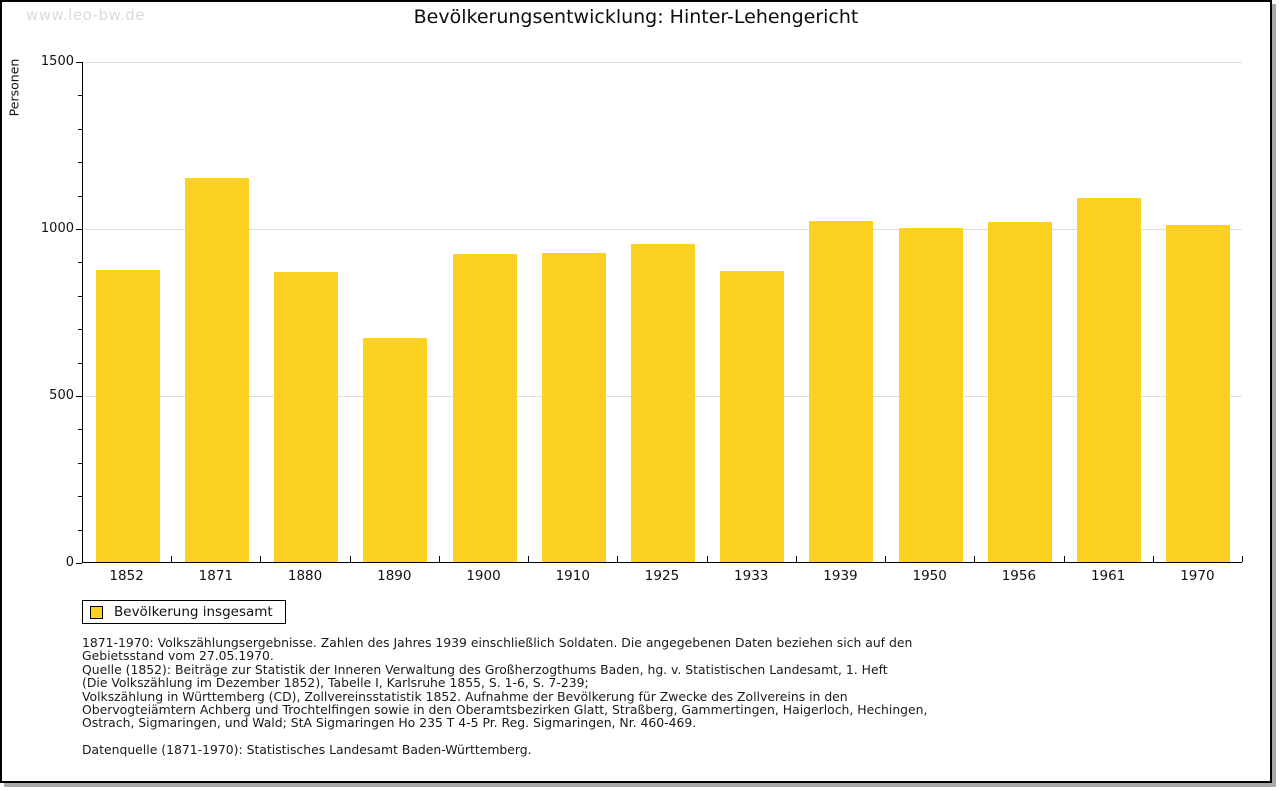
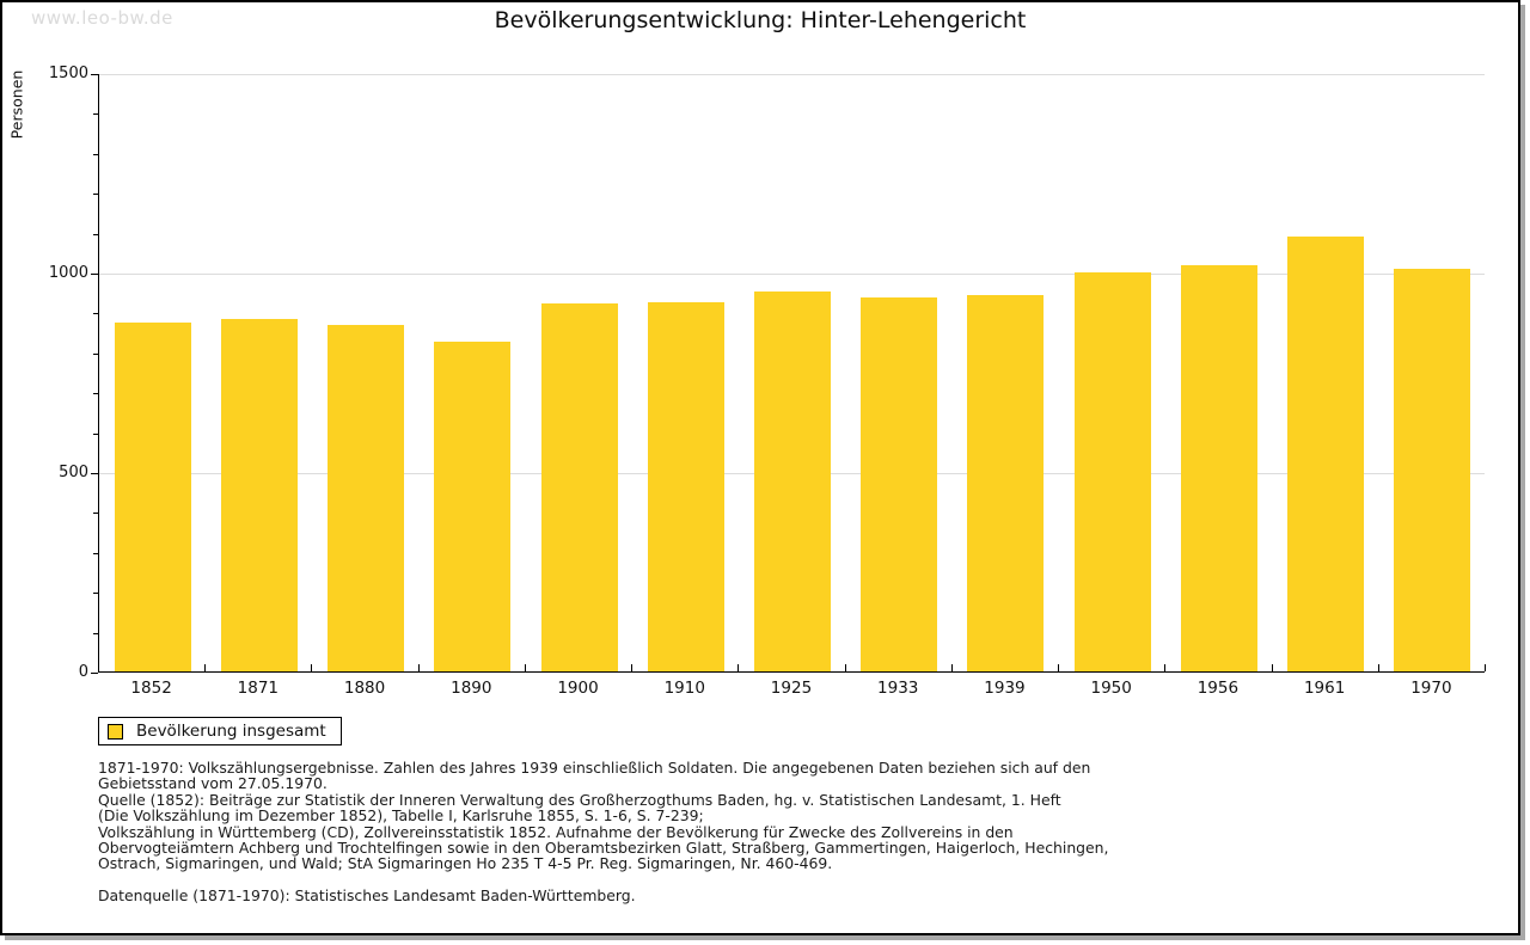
1871: 1150 -> 880
1890: 670 -> 830
1933: 870 -> 940
1939: 1020 -> 940
